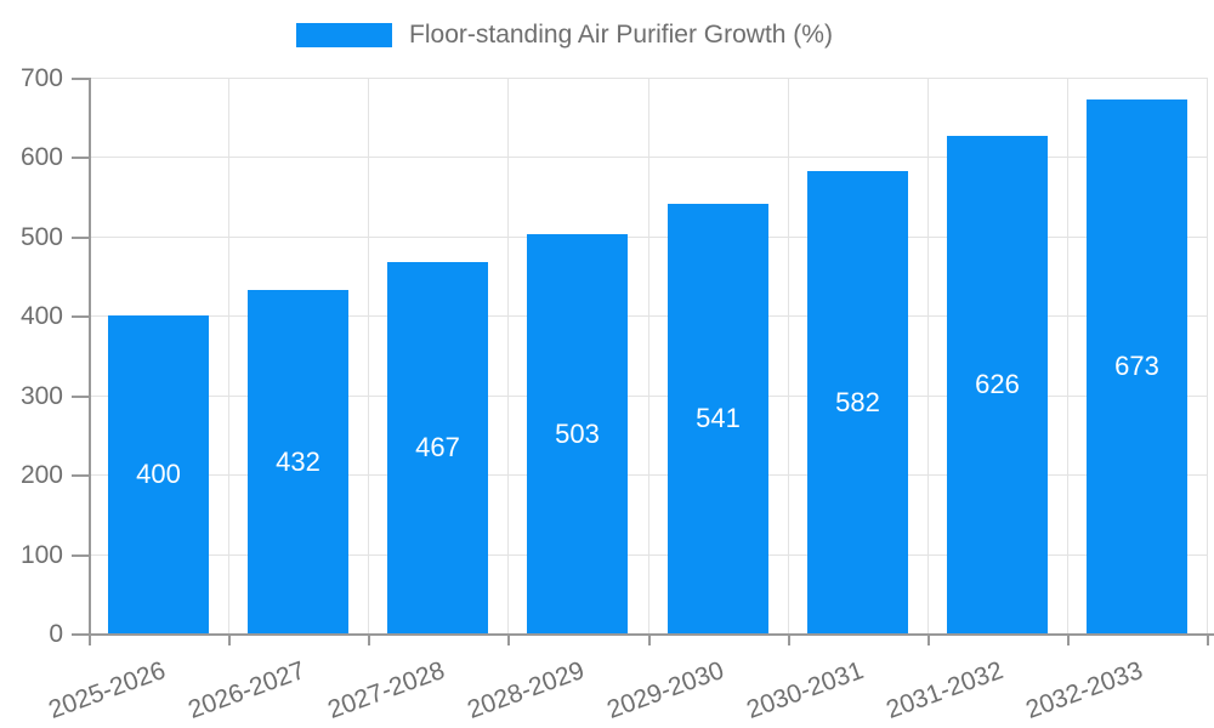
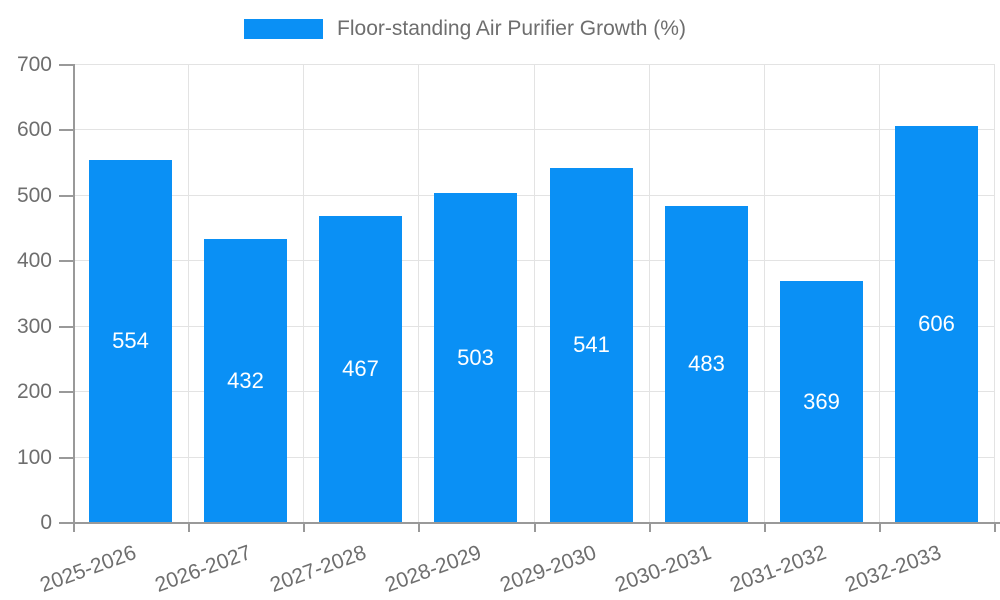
2025-2026: 400 -> 554
2030-2031: 582 -> 483
2031-2032: 626 -> 369
2032-2033: 673 -> 606
